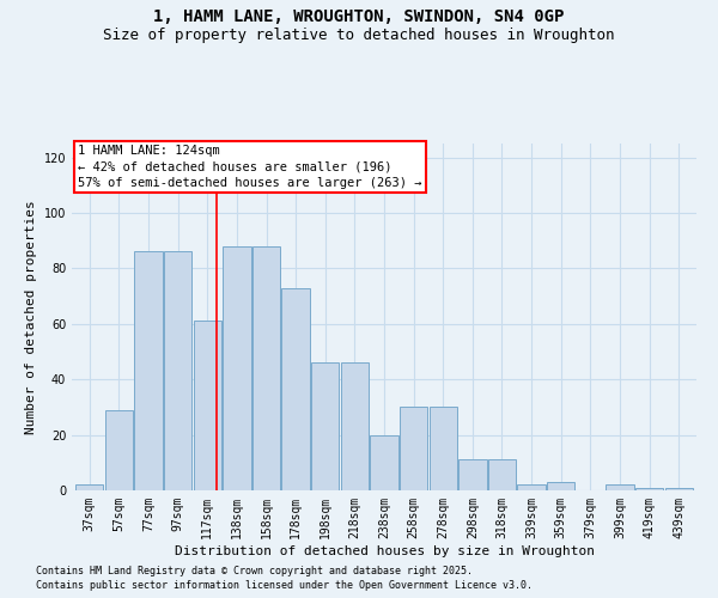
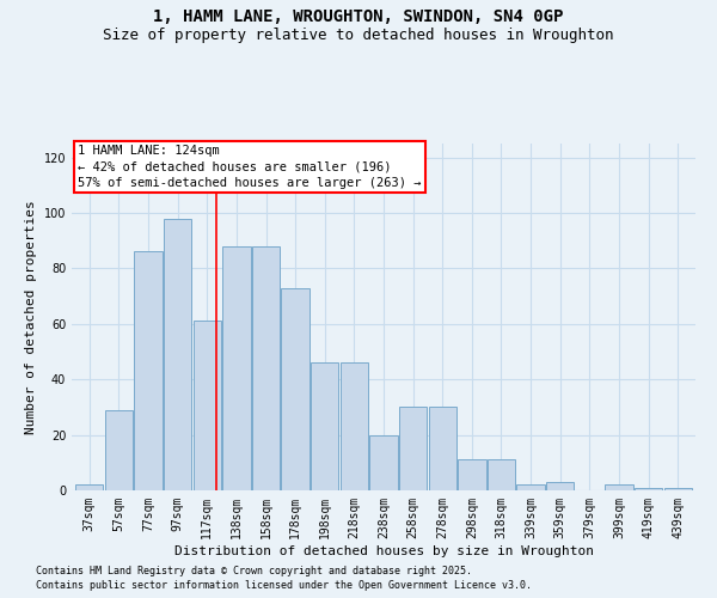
97sqm: 86 -> 98
